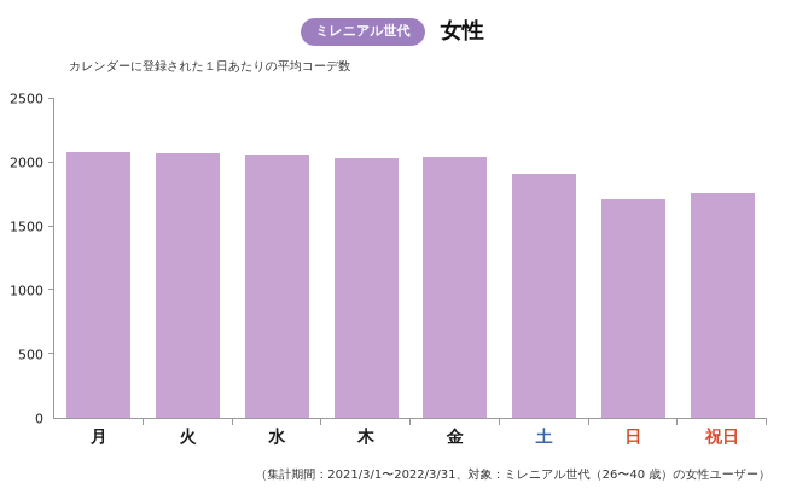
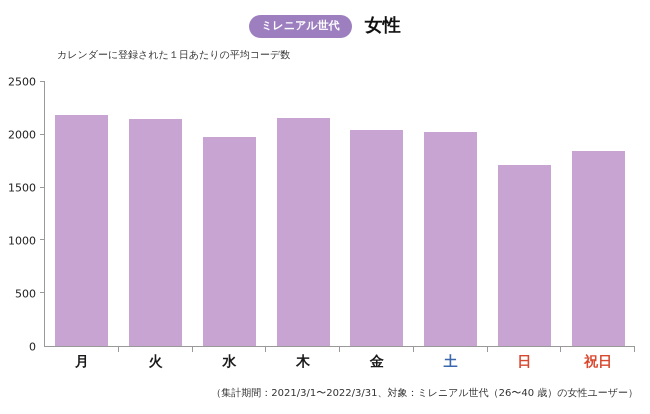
月: 2080 -> 2190
火: 2080 -> 2150
水: 2060 -> 1980
木: 2040 -> 2160
土: 1920 -> 2030
祝日: 1760 -> 1850
